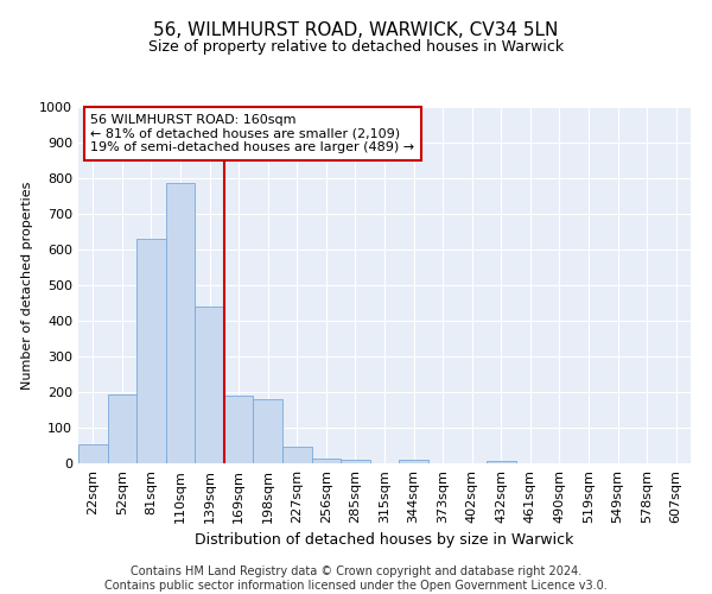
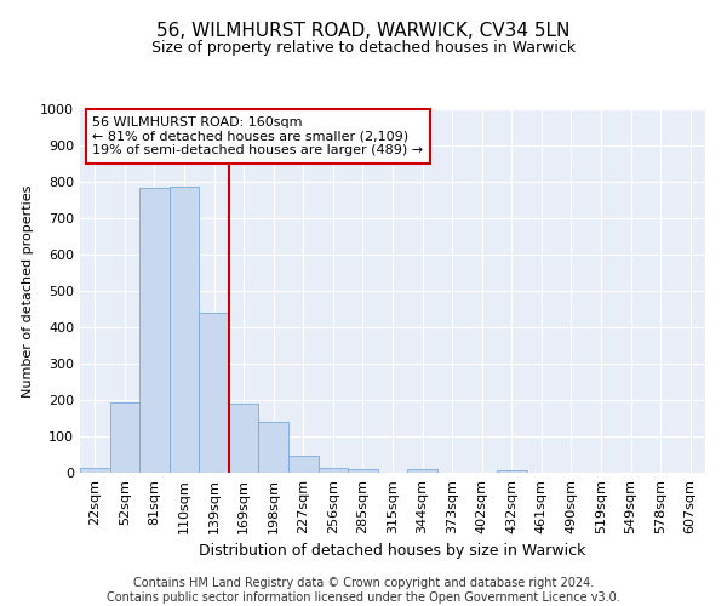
22sqm: 55 -> 15
81sqm: 630 -> 783
198sqm: 180 -> 140
